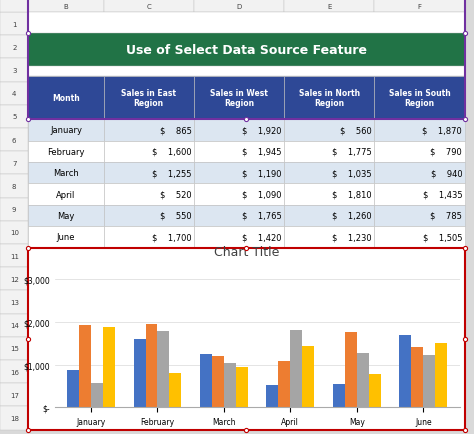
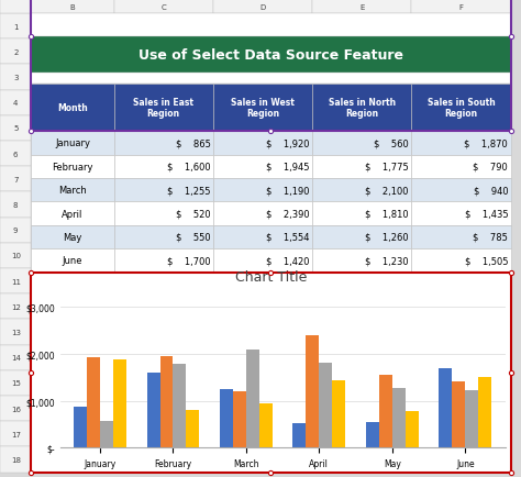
Sales in North Region/March: 1,035 -> 2,100
Sales in West Region/April: 1,090 -> 2,390
Sales in West Region/May: 1,765 -> 1,554
